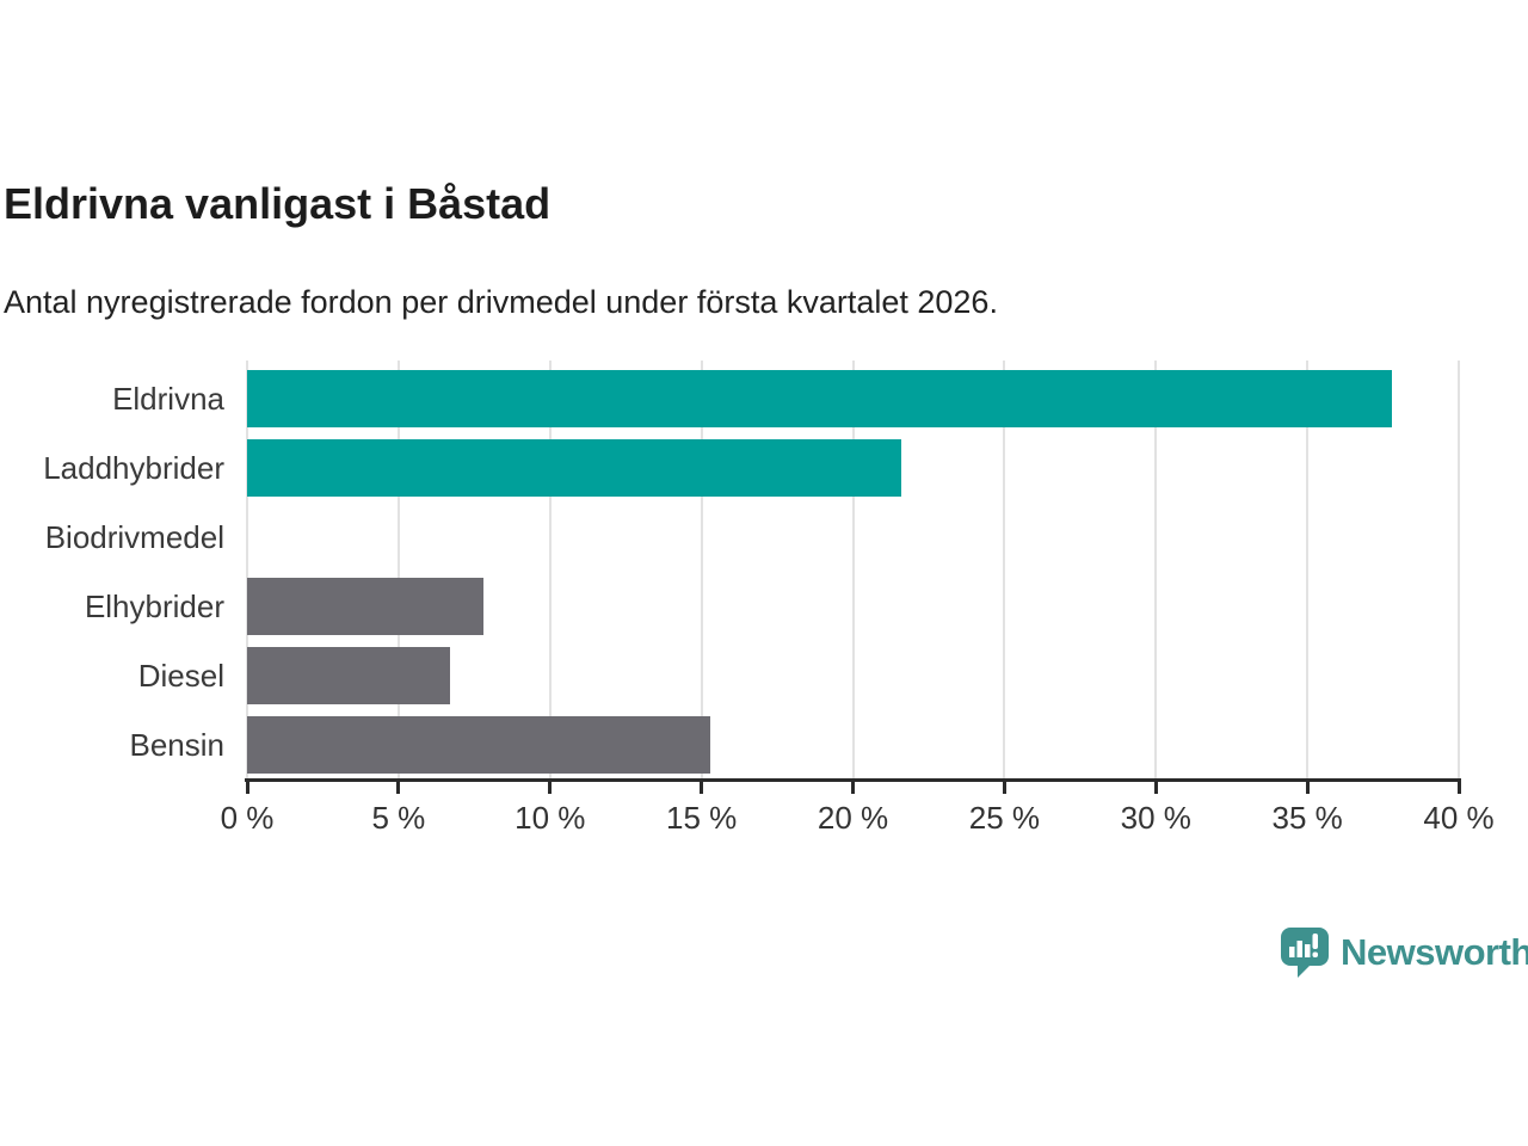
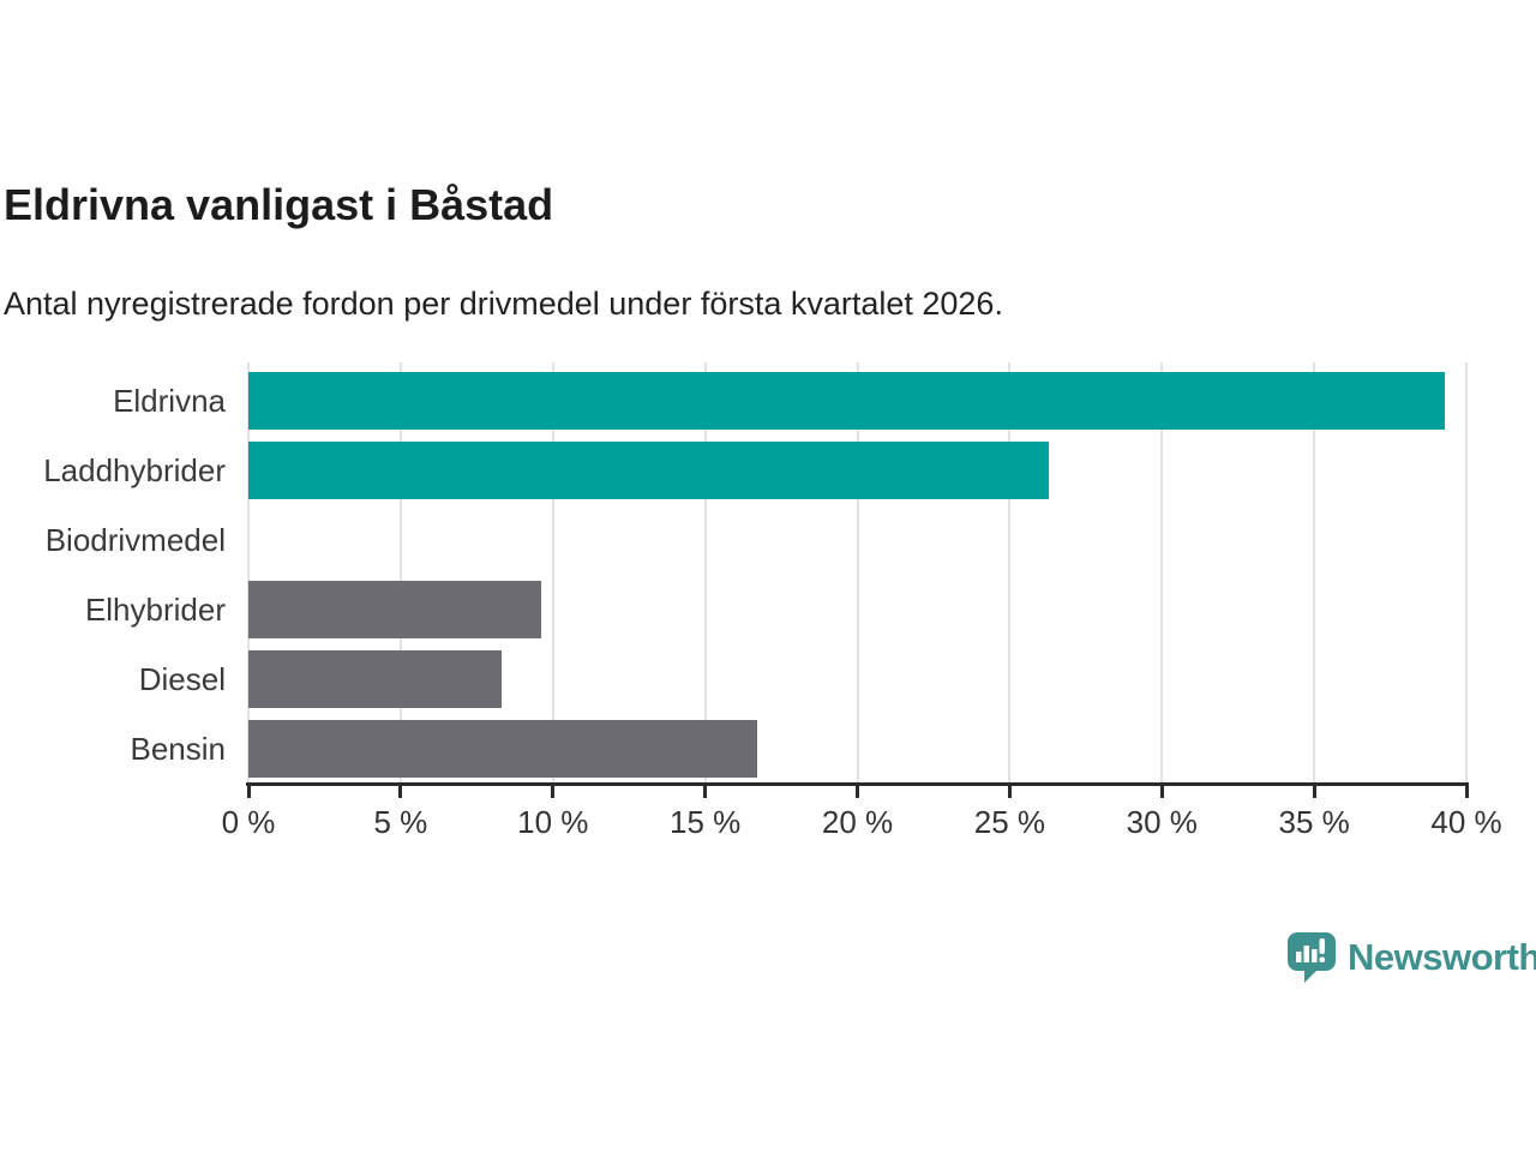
Eldrivna: 37.8% -> 39.3%
Laddhybrider: 21.6% -> 26.3%
Elhybrider: 7.8% -> 9.6%
Diesel: 6.7% -> 8.3%
Bensin: 15.3% -> 16.7%
